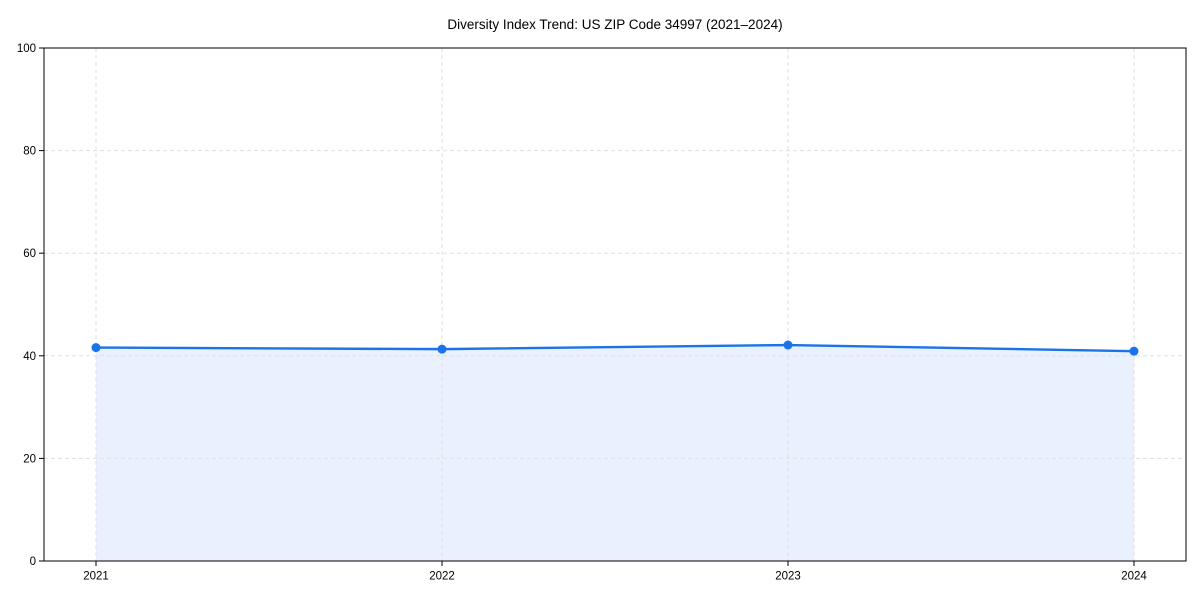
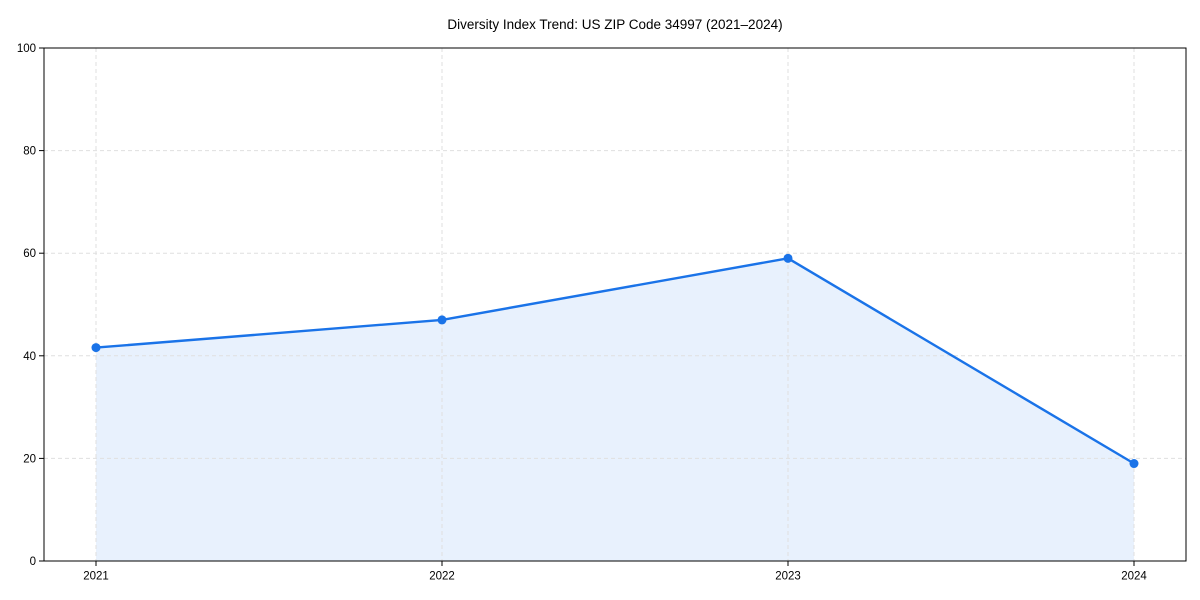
2022: 41 -> 47
2023: 42 -> 59
2024: 41 -> 19
